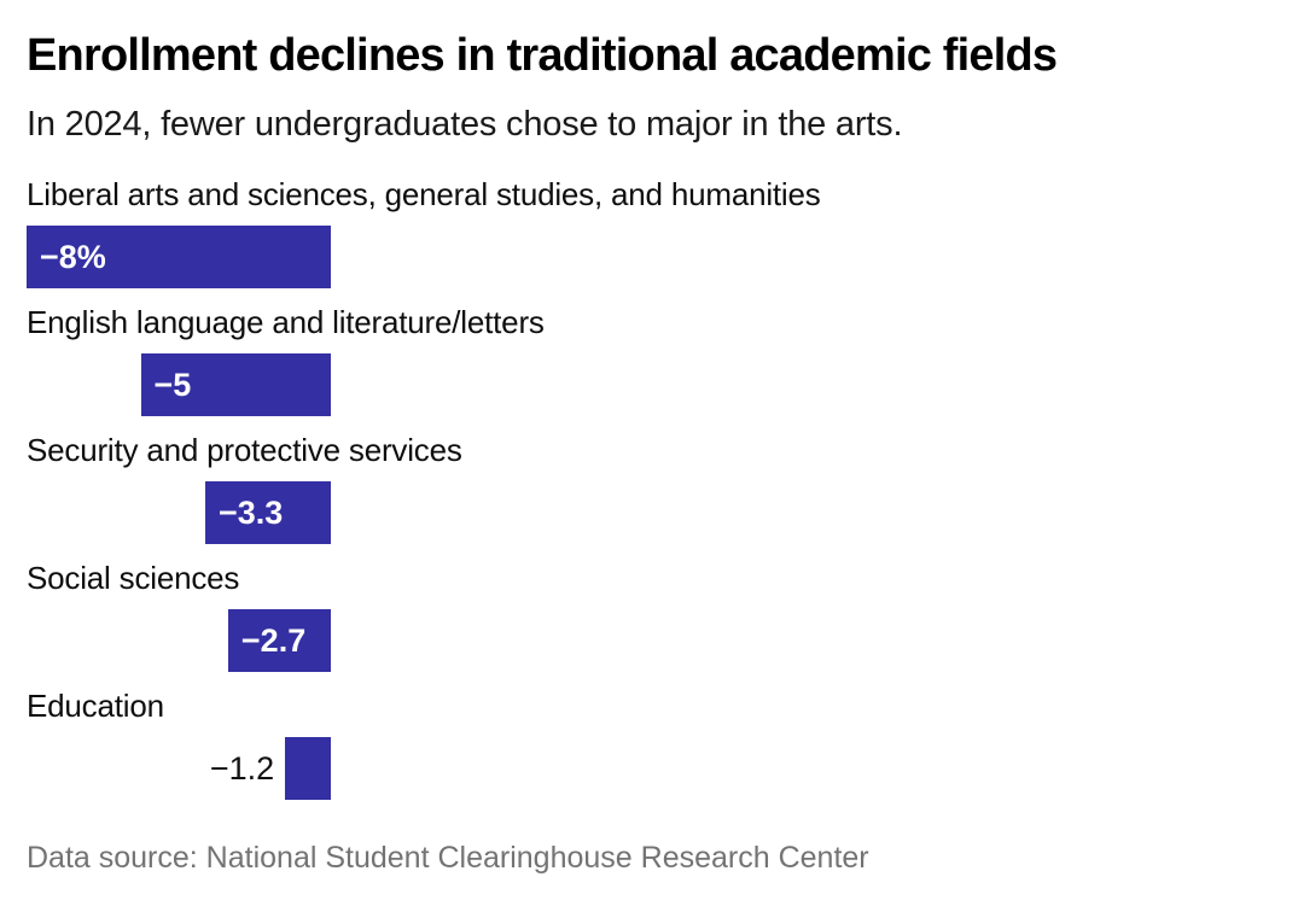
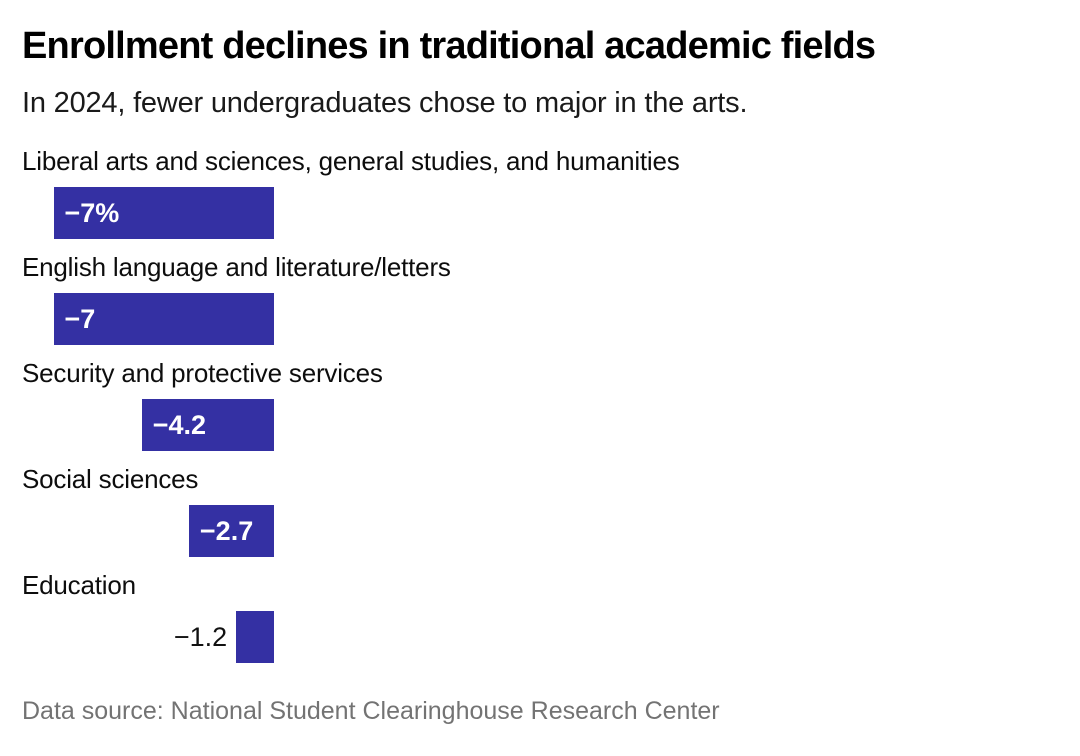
Liberal arts and sciences, general studies, and humanities: −8% -> −7%
English language and literature/letters: −5 -> −7
Security and protective services: −3.3 -> −4.2
